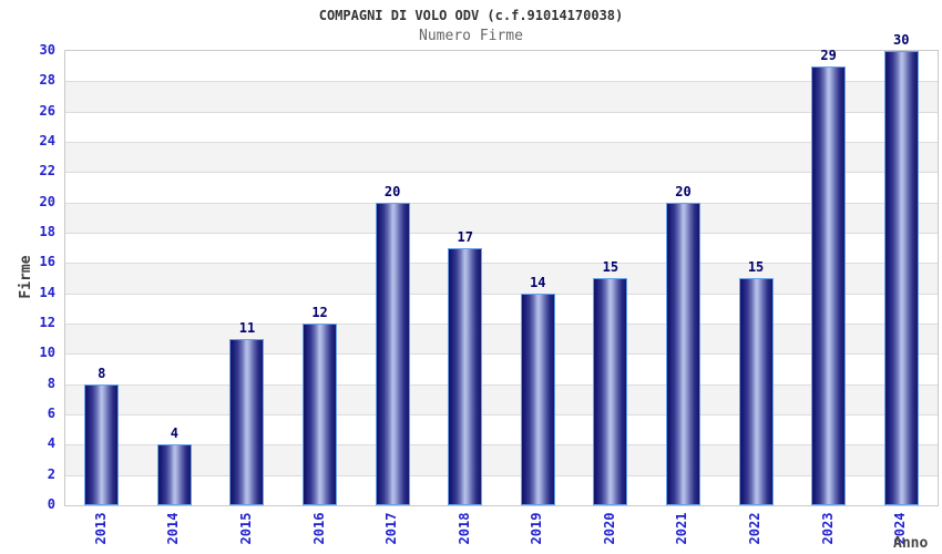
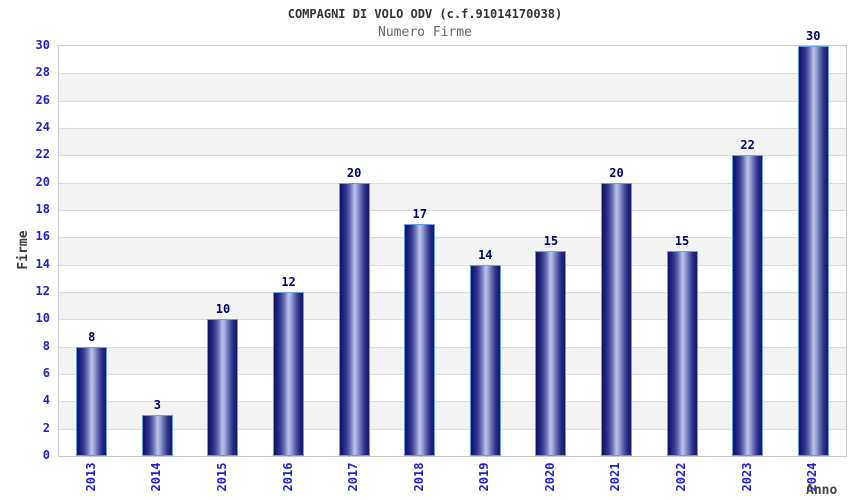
2014: 4 -> 3
2015: 11 -> 10
2023: 29 -> 22
